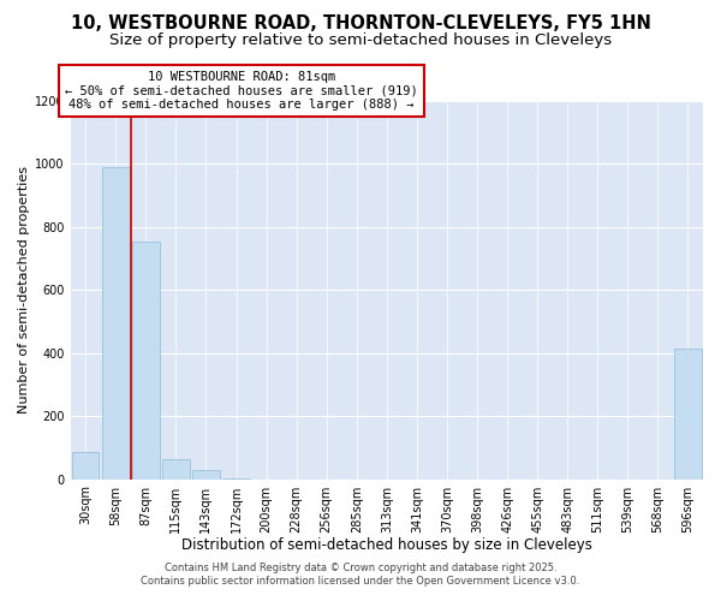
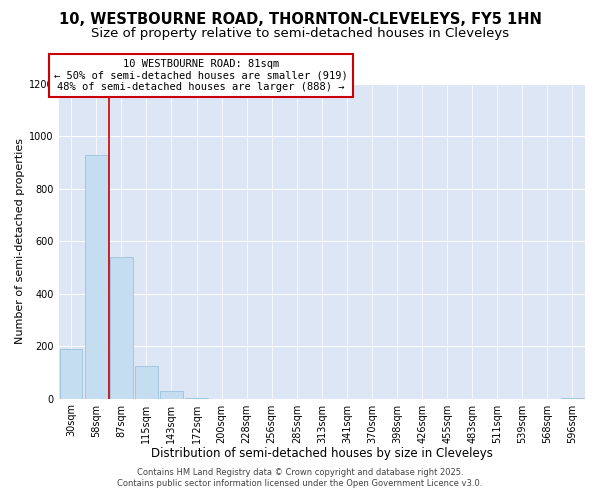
30sqm: 85 -> 190
58sqm: 990 -> 930
87sqm: 755 -> 540
115sqm: 65 -> 125
596sqm: 415 -> 2
